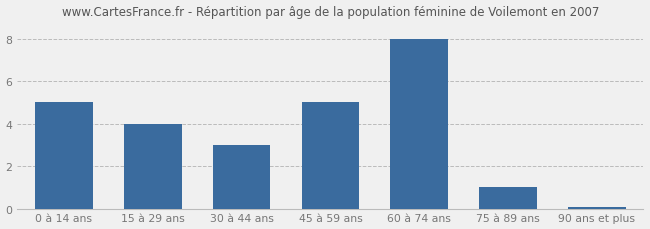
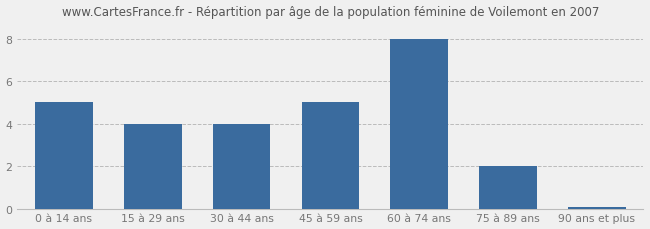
30 à 44 ans: 3.00 -> 4.00
75 à 89 ans: 1.00 -> 2.00
